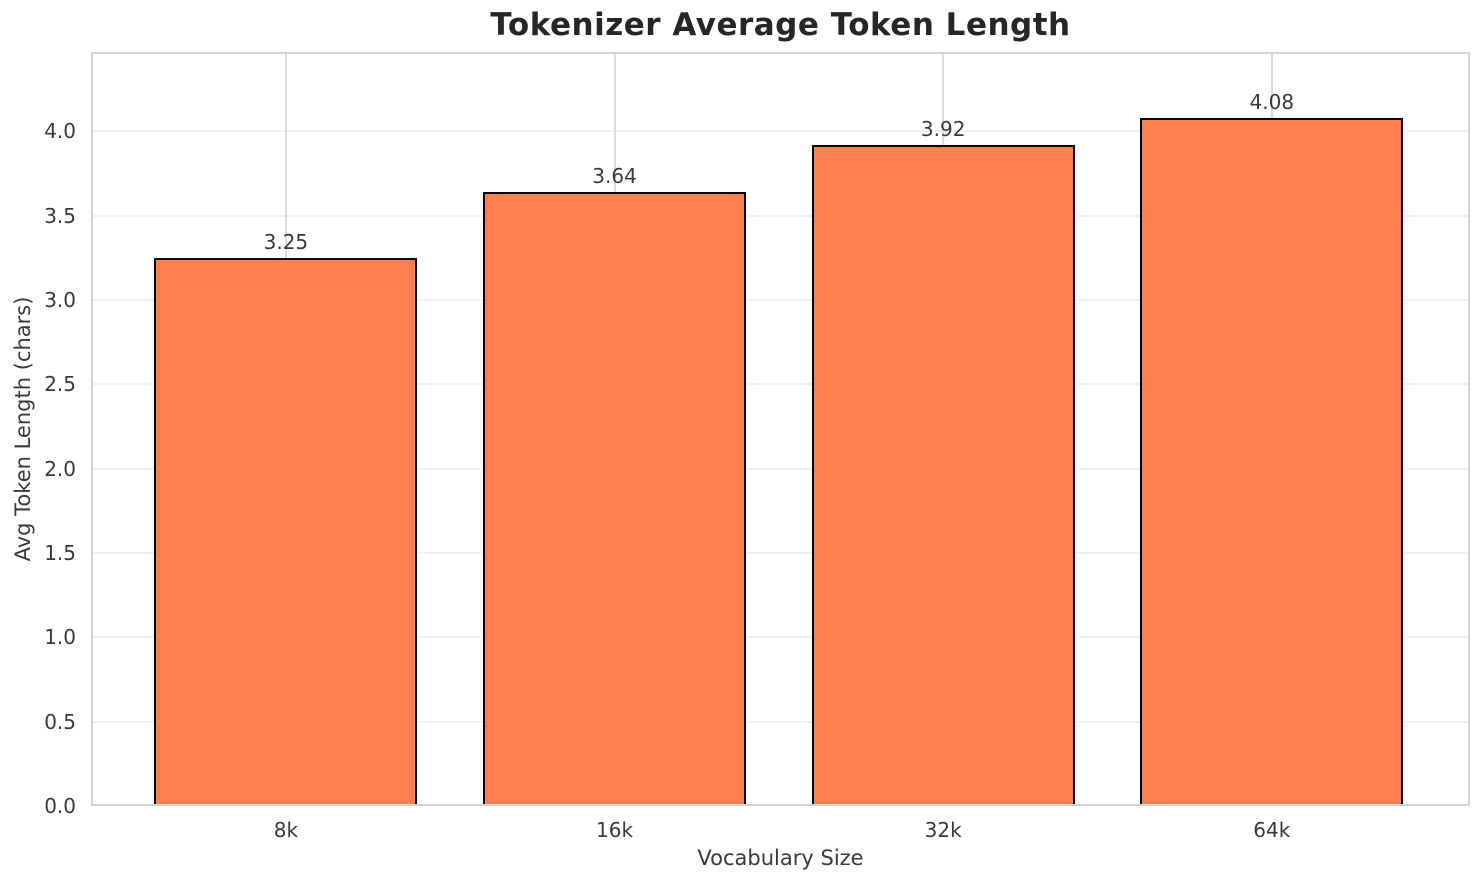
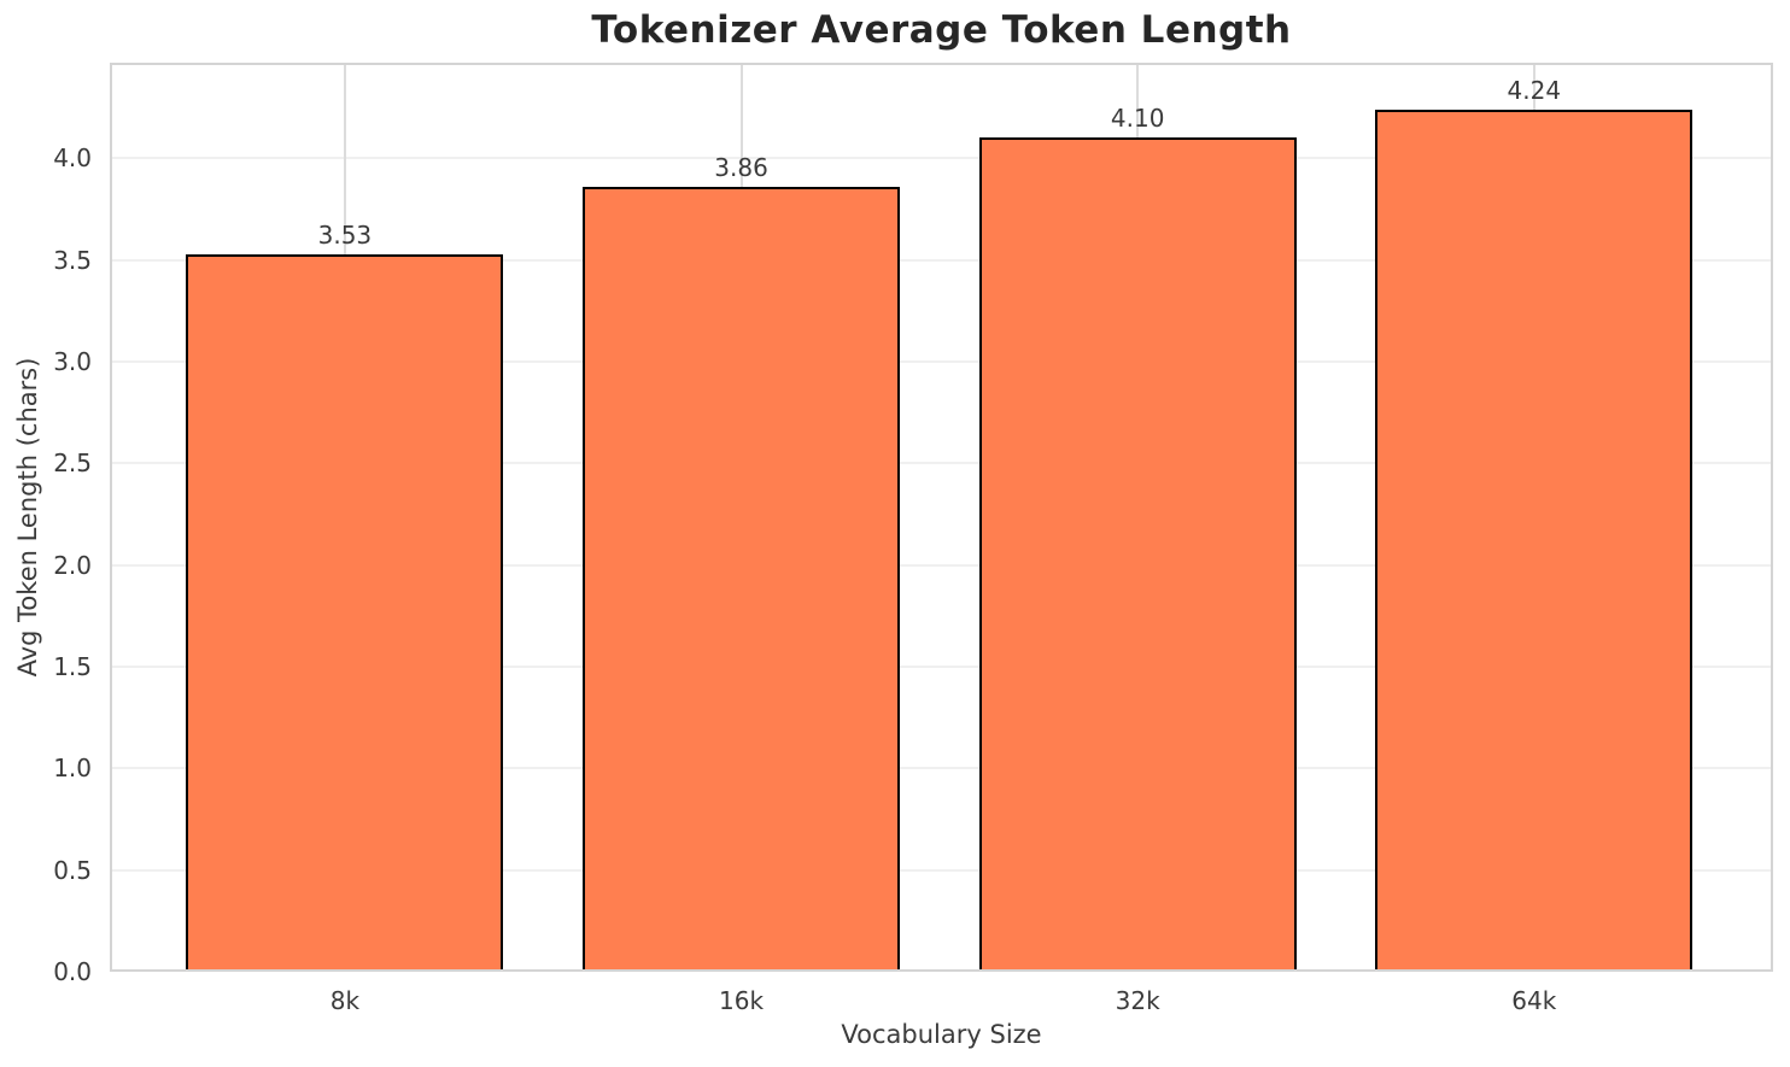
8k: 3.25 -> 3.53
16k: 3.64 -> 3.86
32k: 3.92 -> 4.10
64k: 4.08 -> 4.24
